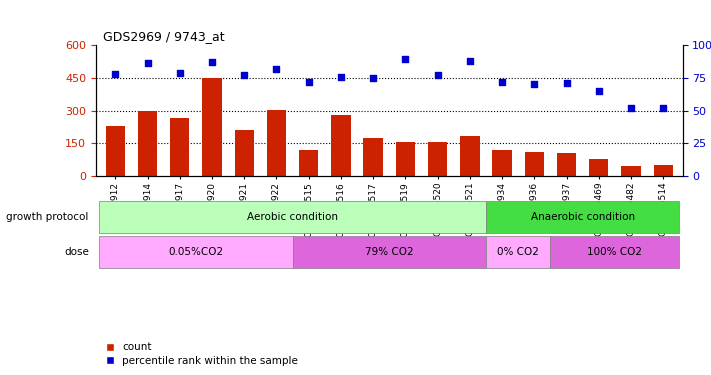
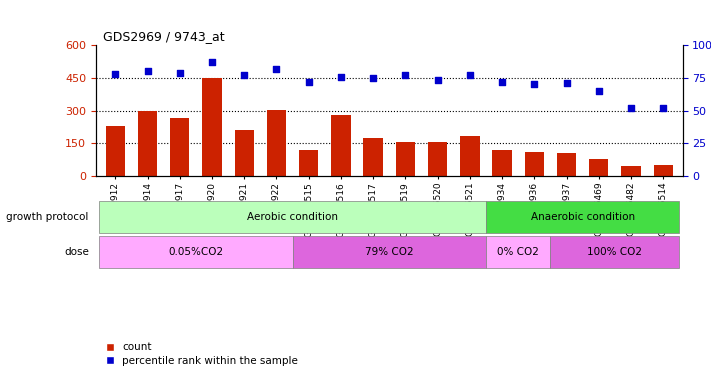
percentile rank within the sample/GSM29914: 86 -> 80
percentile rank within the sample/GSM225519: 89 -> 77
percentile rank within the sample/GSM225520: 77 -> 73
percentile rank within the sample/GSM225521: 88 -> 77
